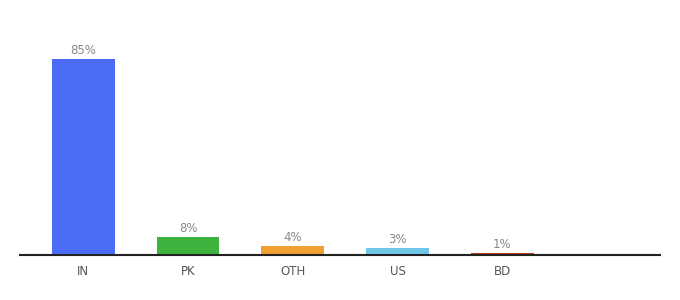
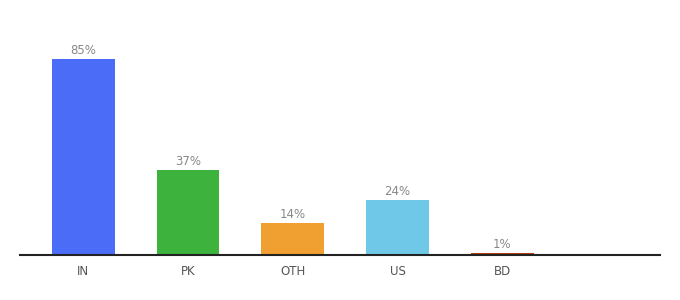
PK: 8% -> 37%
OTH: 4% -> 14%
US: 3% -> 24%
